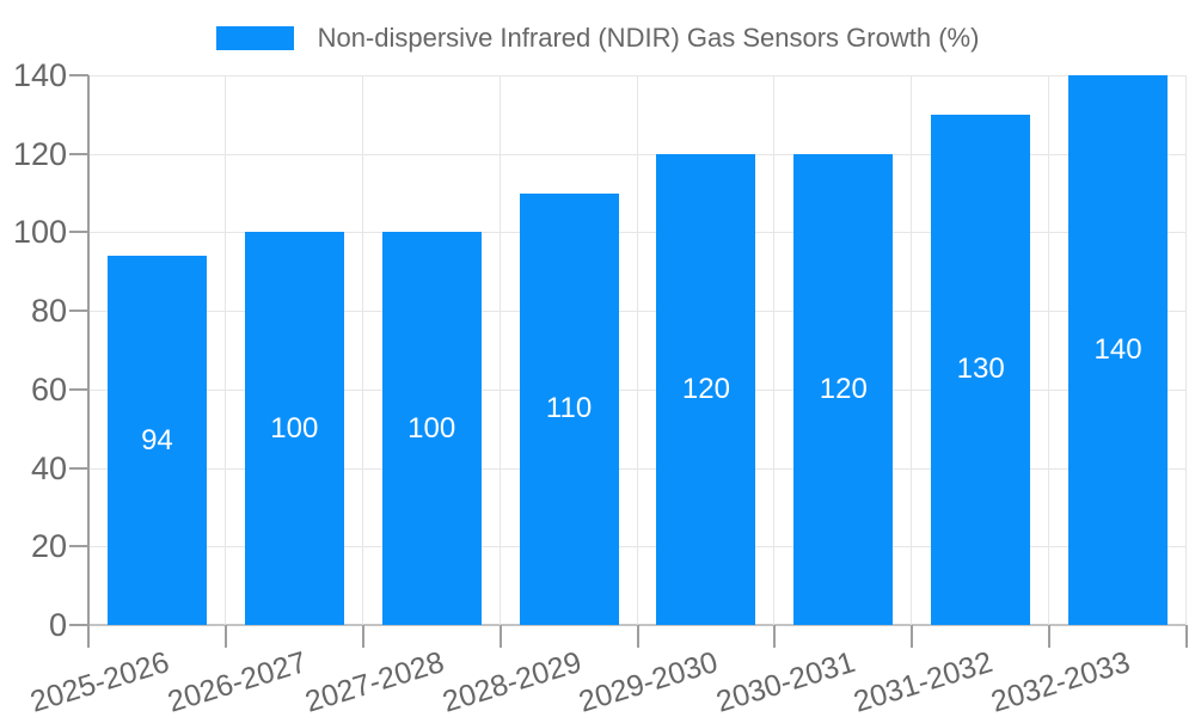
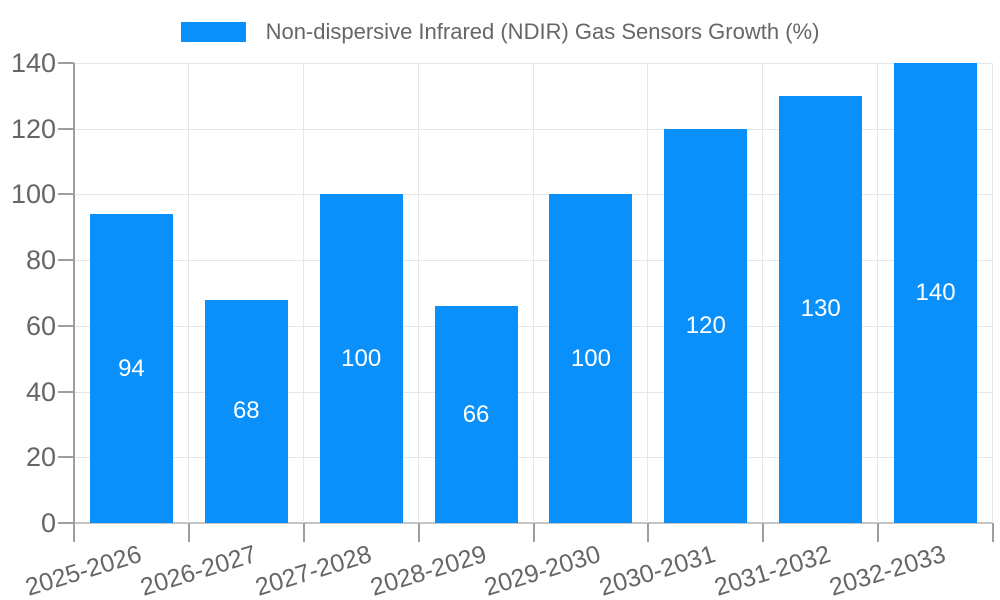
2026-2027: 100 -> 68
2028-2029: 110 -> 66
2029-2030: 120 -> 100
